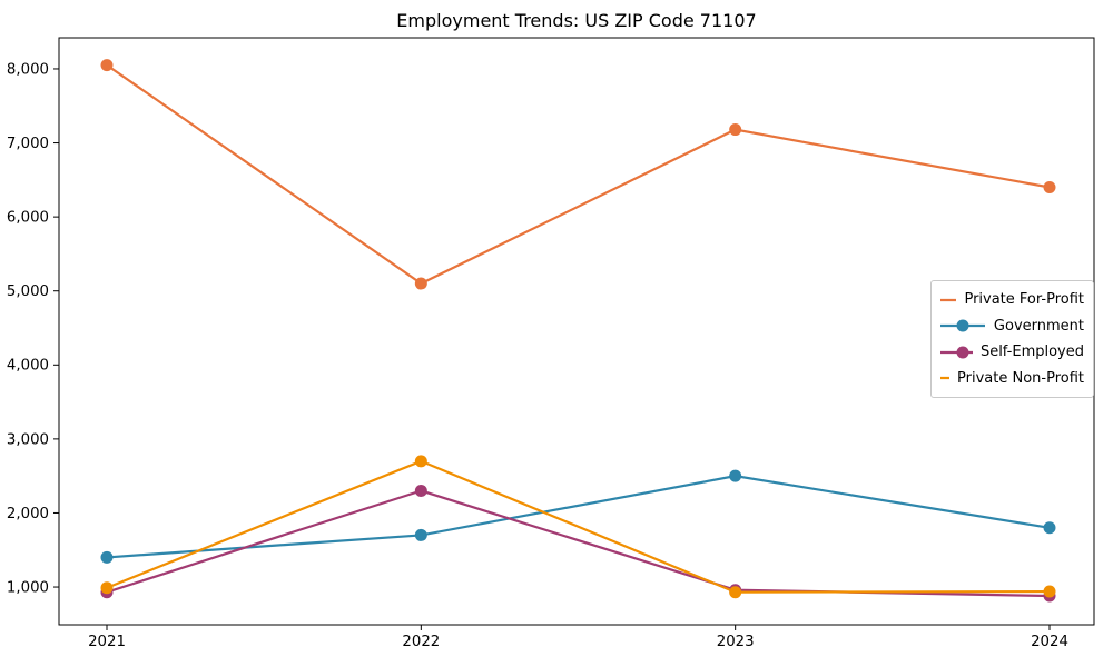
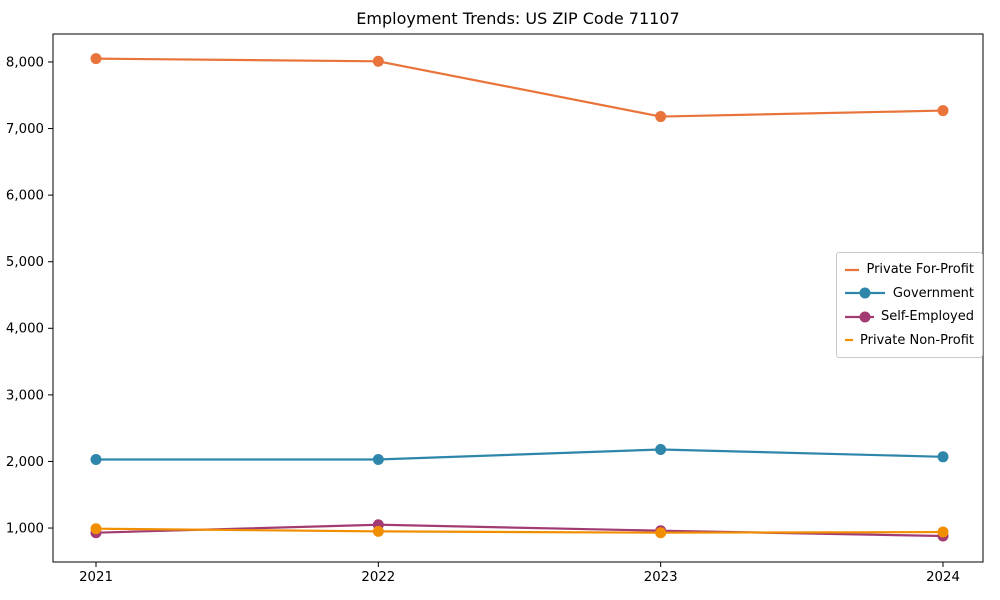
Government/2021: 1400 -> 2000
Private For-Profit/2022: 5100 -> 8000
Government/2022: 1700 -> 2000
Self-Employed/2022: 2300 -> 1000
Private Non-Profit/2022: 2700 -> 1000
Government/2023: 2500 -> 2200
Private For-Profit/2024: 6400 -> 7300
Government/2024: 1800 -> 2100
